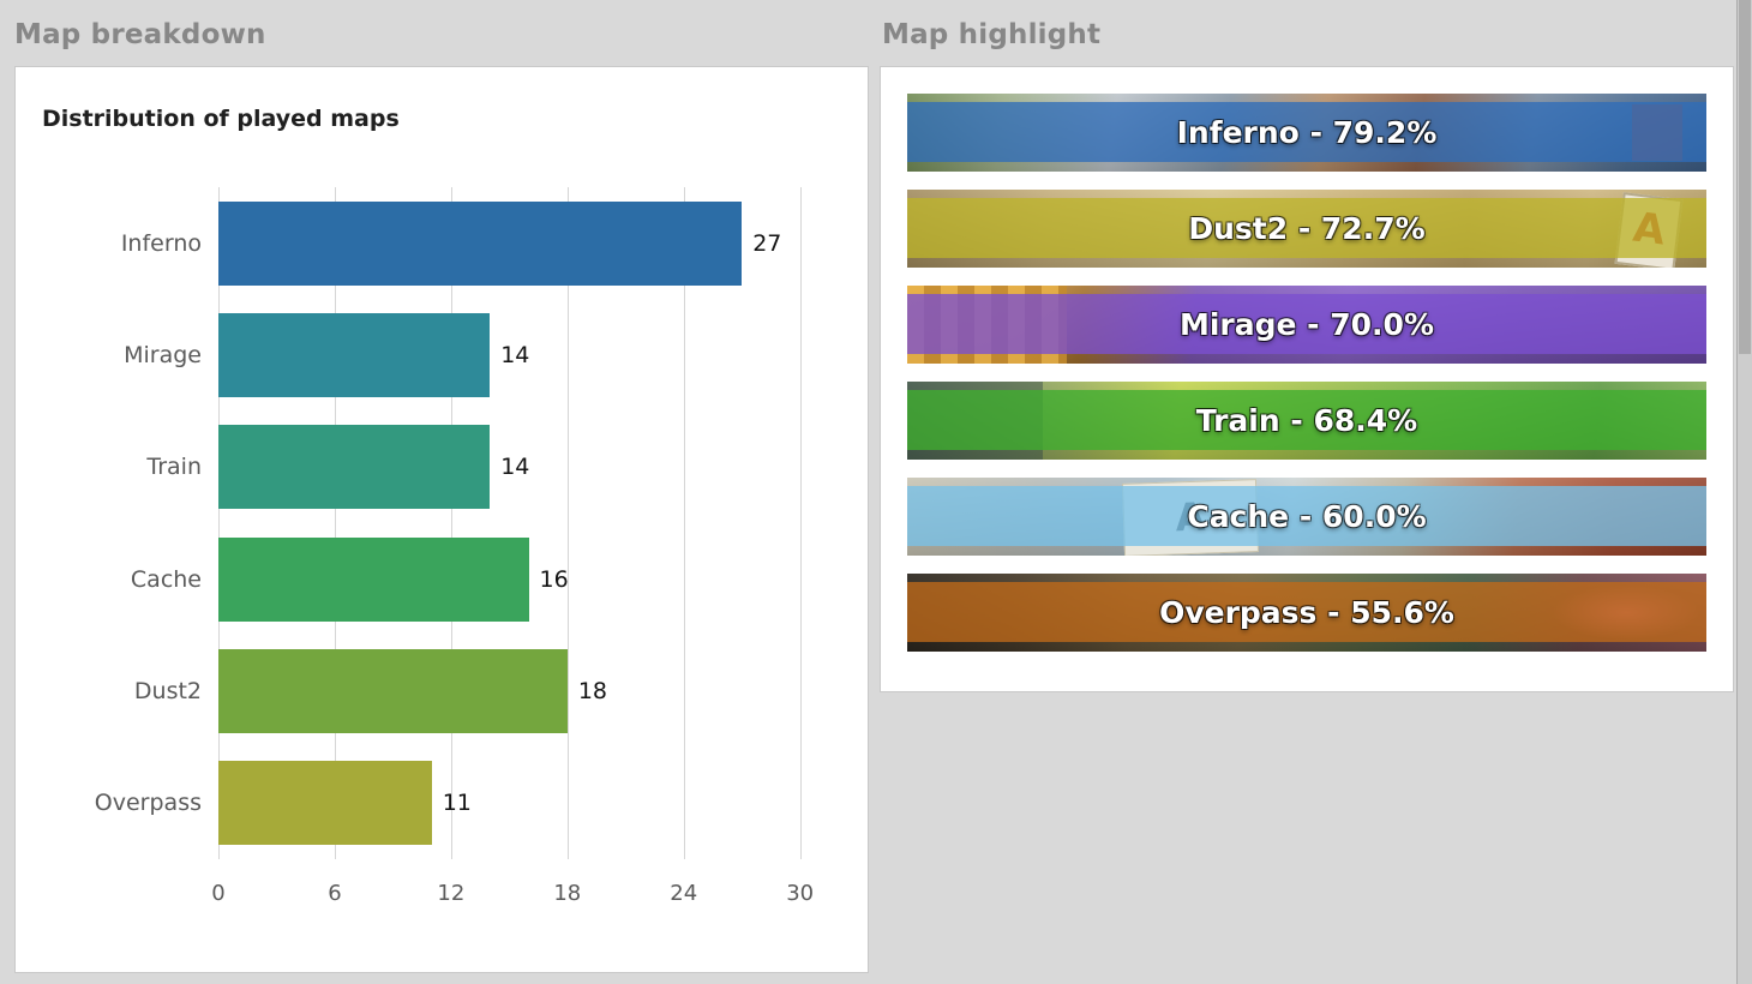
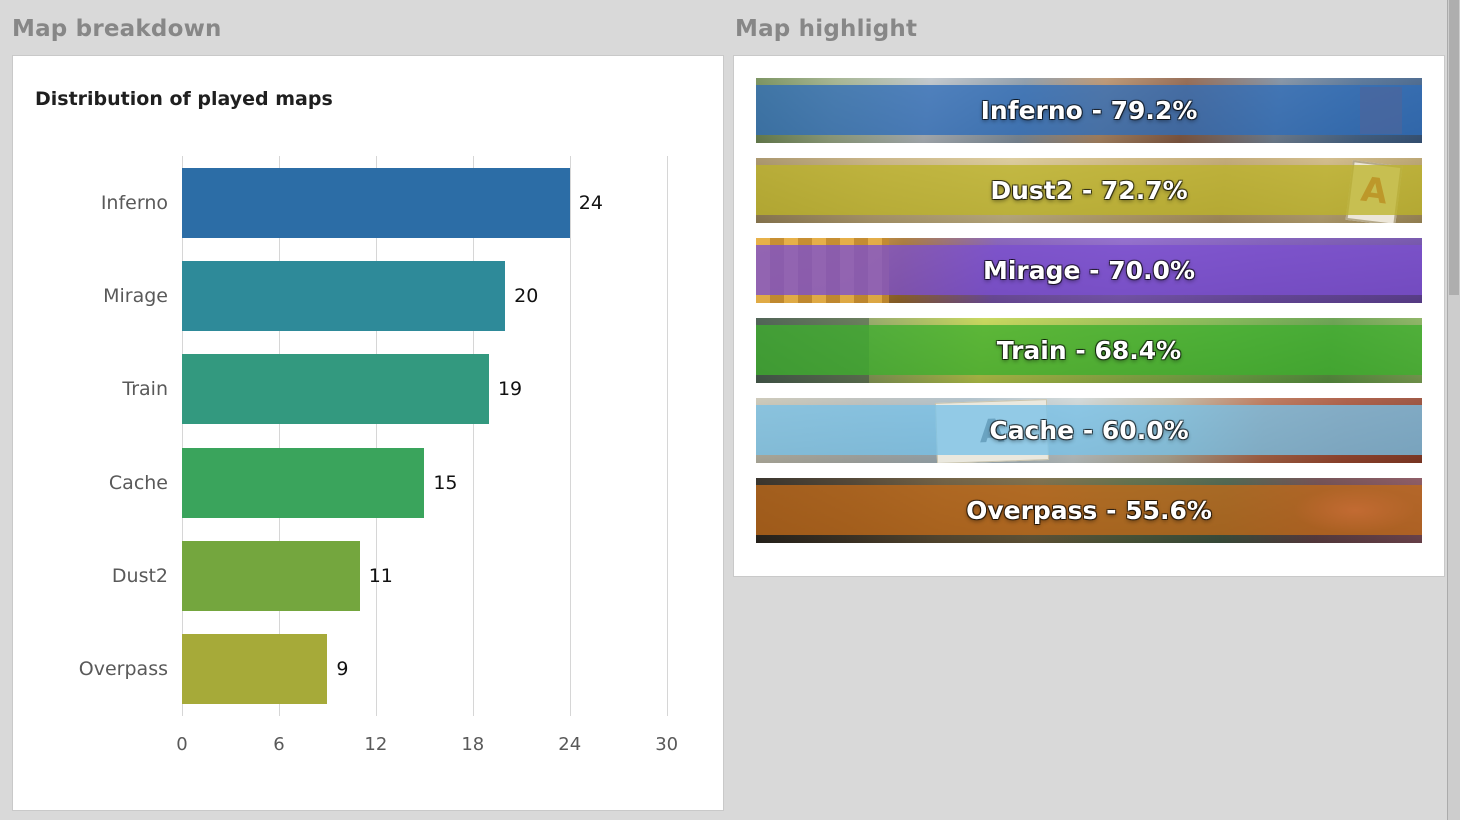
Inferno: 27 -> 24
Mirage: 14 -> 20
Train: 14 -> 19
Cache: 16 -> 15
Dust2: 18 -> 11
Overpass: 11 -> 9
